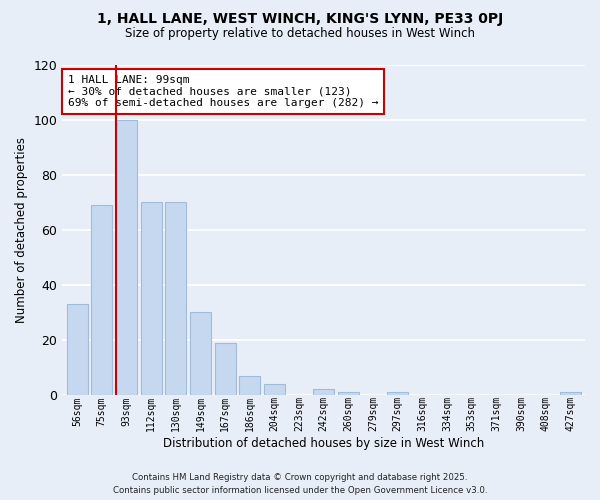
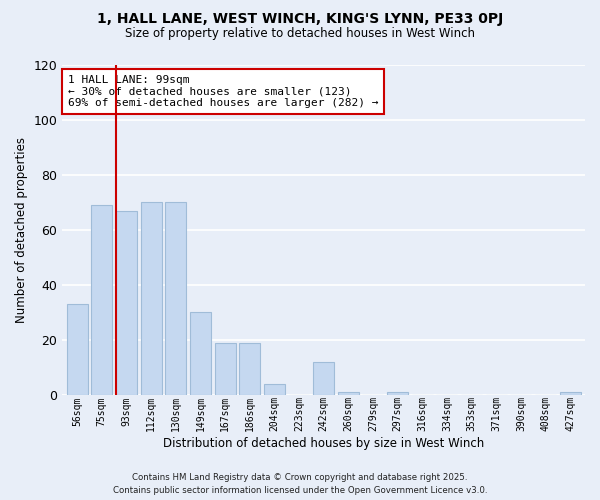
93sqm: 100 -> 67
186sqm: 7 -> 19
242sqm: 2 -> 12
